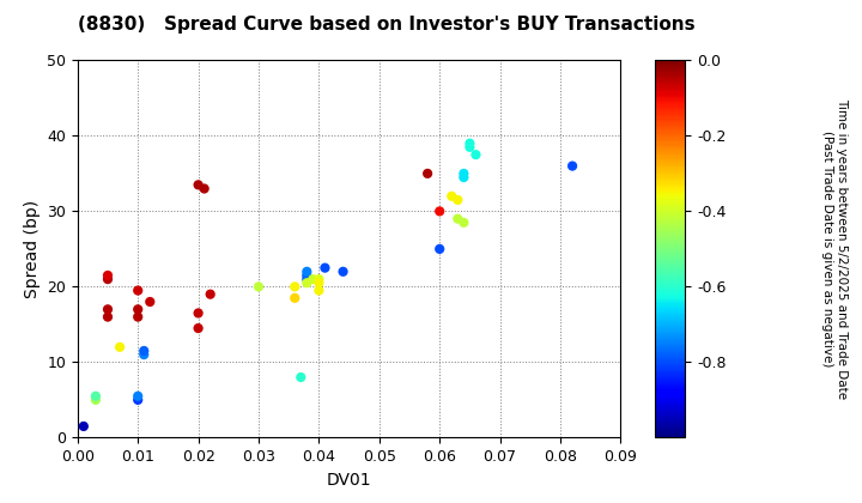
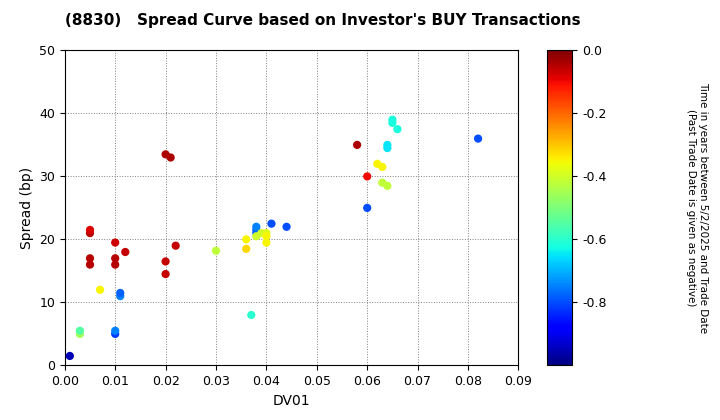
0.03: 20.0 -> 18.2
